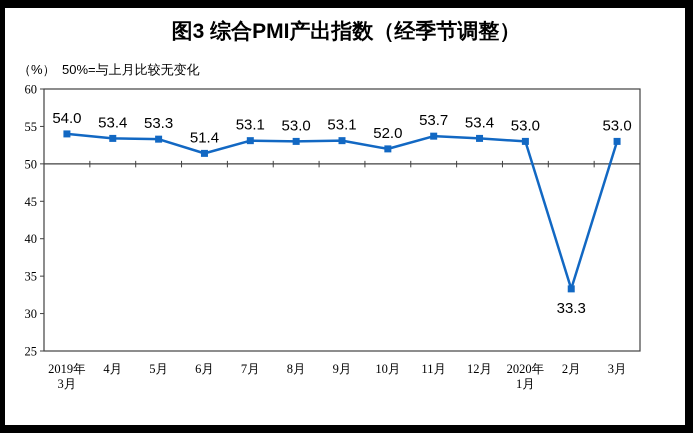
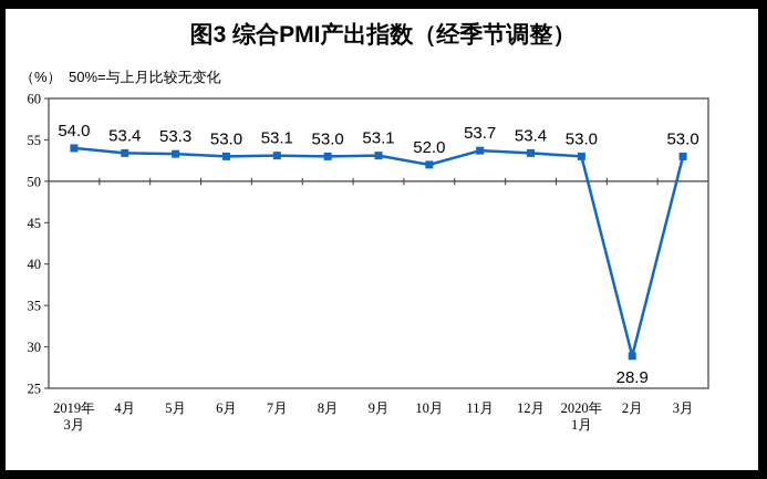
6月: 51.4 -> 53.0
2月: 33.3 -> 28.9
